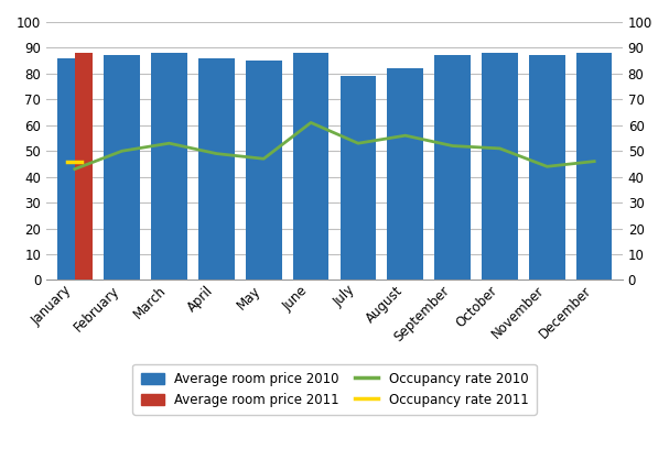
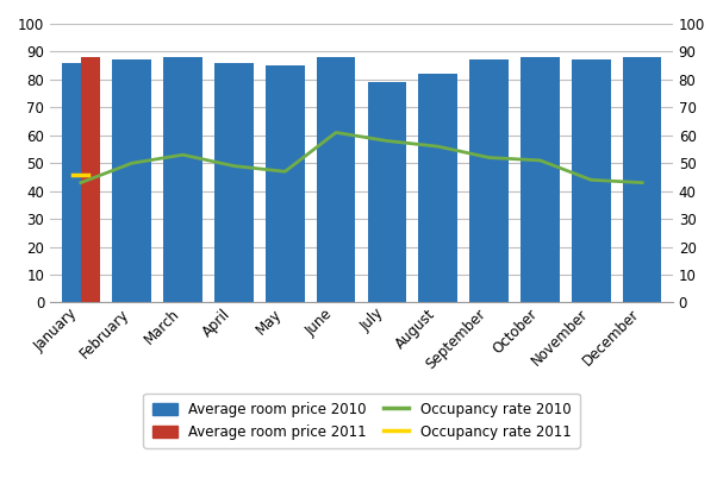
Occupancy rate 2010/July: 53 -> 58
Occupancy rate 2010/December: 46 -> 43
